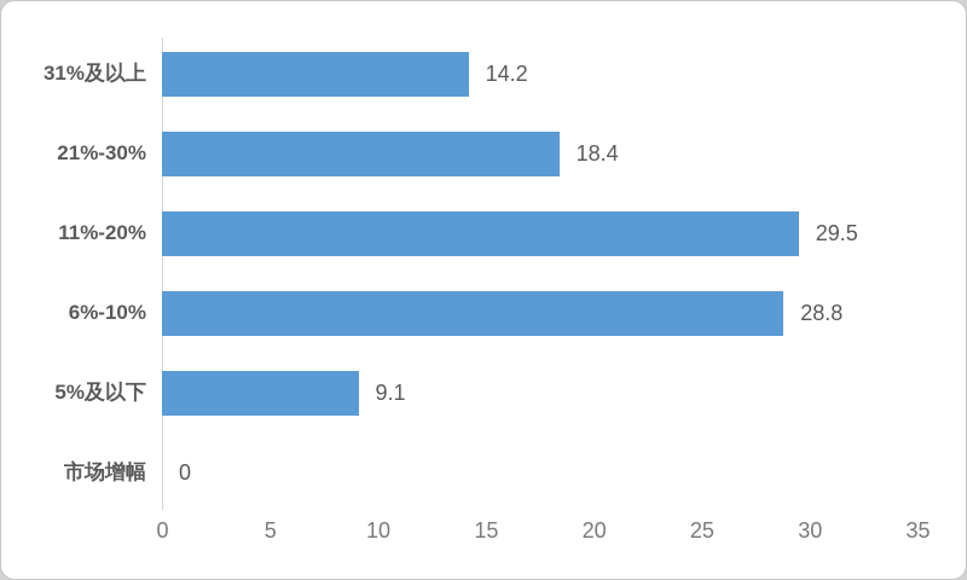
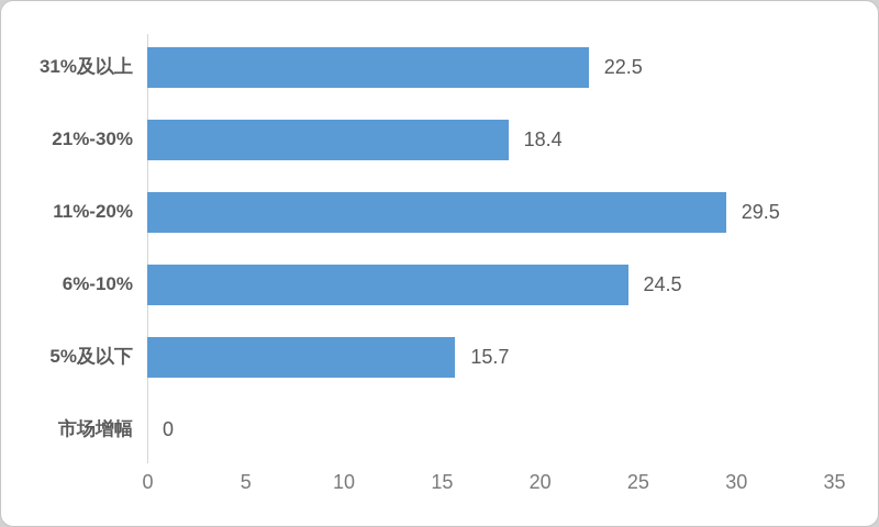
31%及以上: 14.2 -> 22.5
6%-10%: 28.8 -> 24.5
5%及以下: 9.1 -> 15.7
